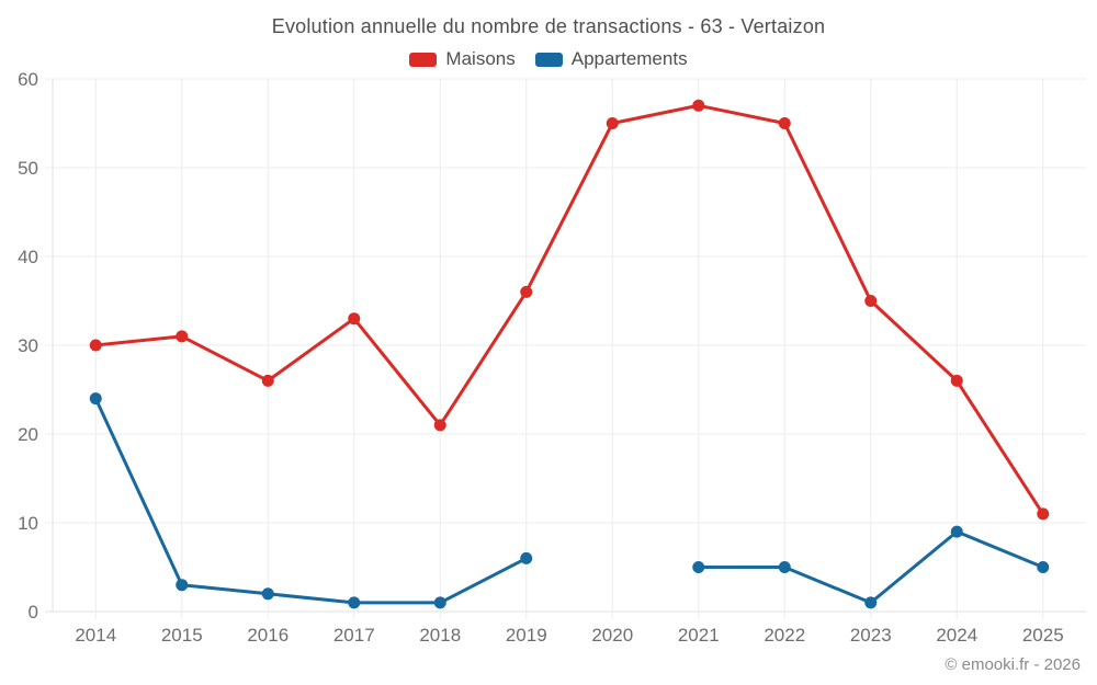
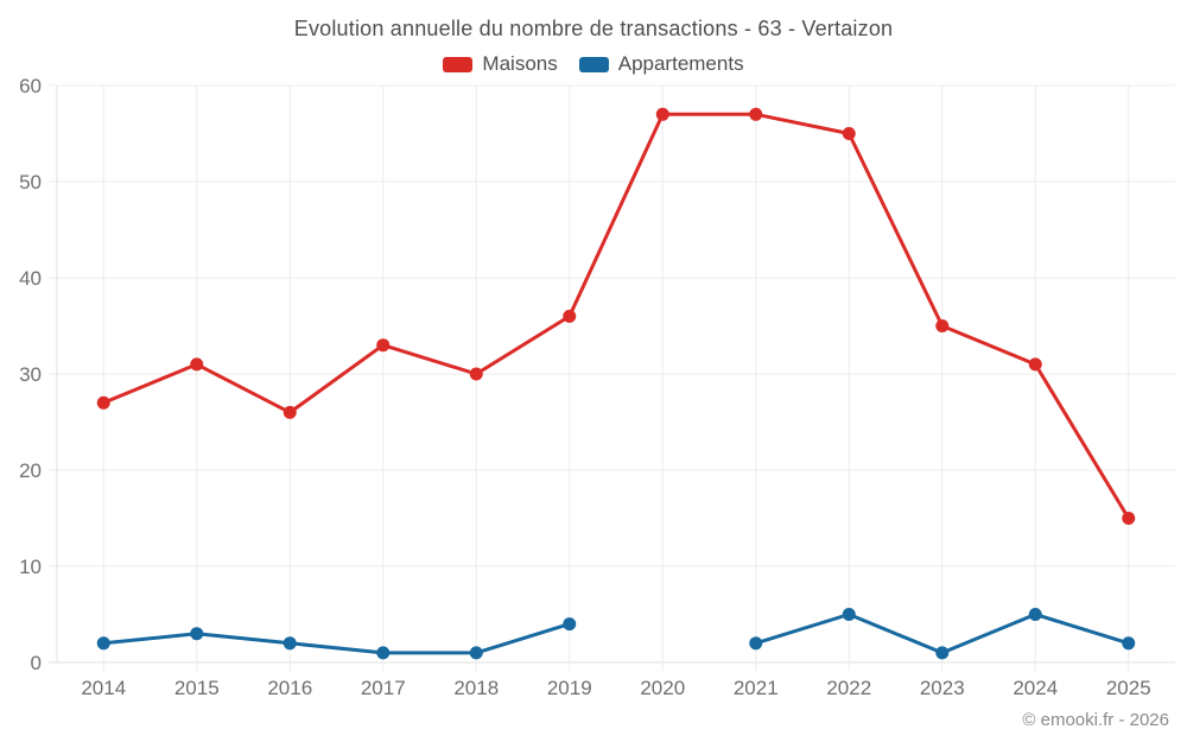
Maisons/2014: 30 -> 27
Appartements/2014: 24 -> 2
Maisons/2018: 21 -> 30
Appartements/2019: 6 -> 4
Maisons/2020: 55 -> 57
Appartements/2021: 5 -> 2
Maisons/2024: 26 -> 31
Appartements/2024: 9 -> 5
Maisons/2025: 11 -> 15
Appartements/2025: 5 -> 2
